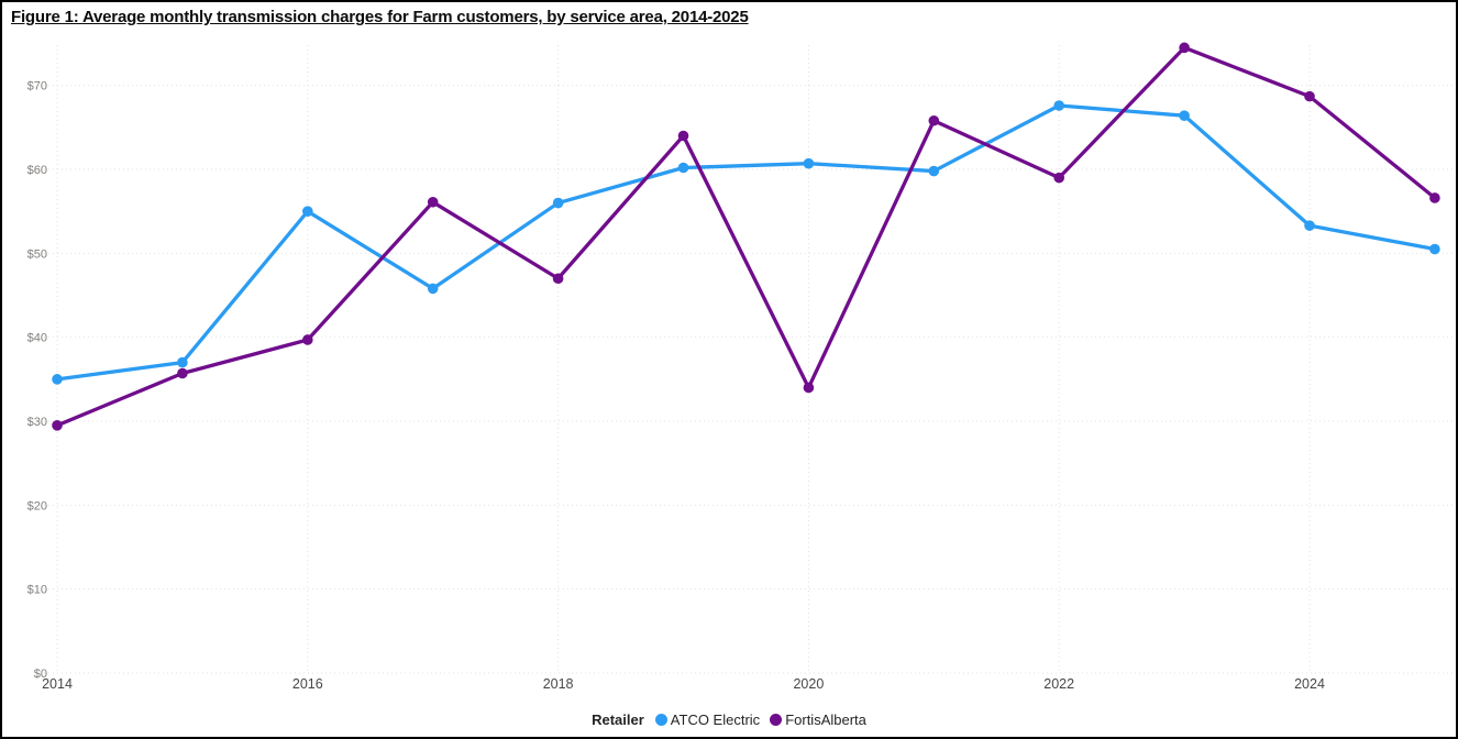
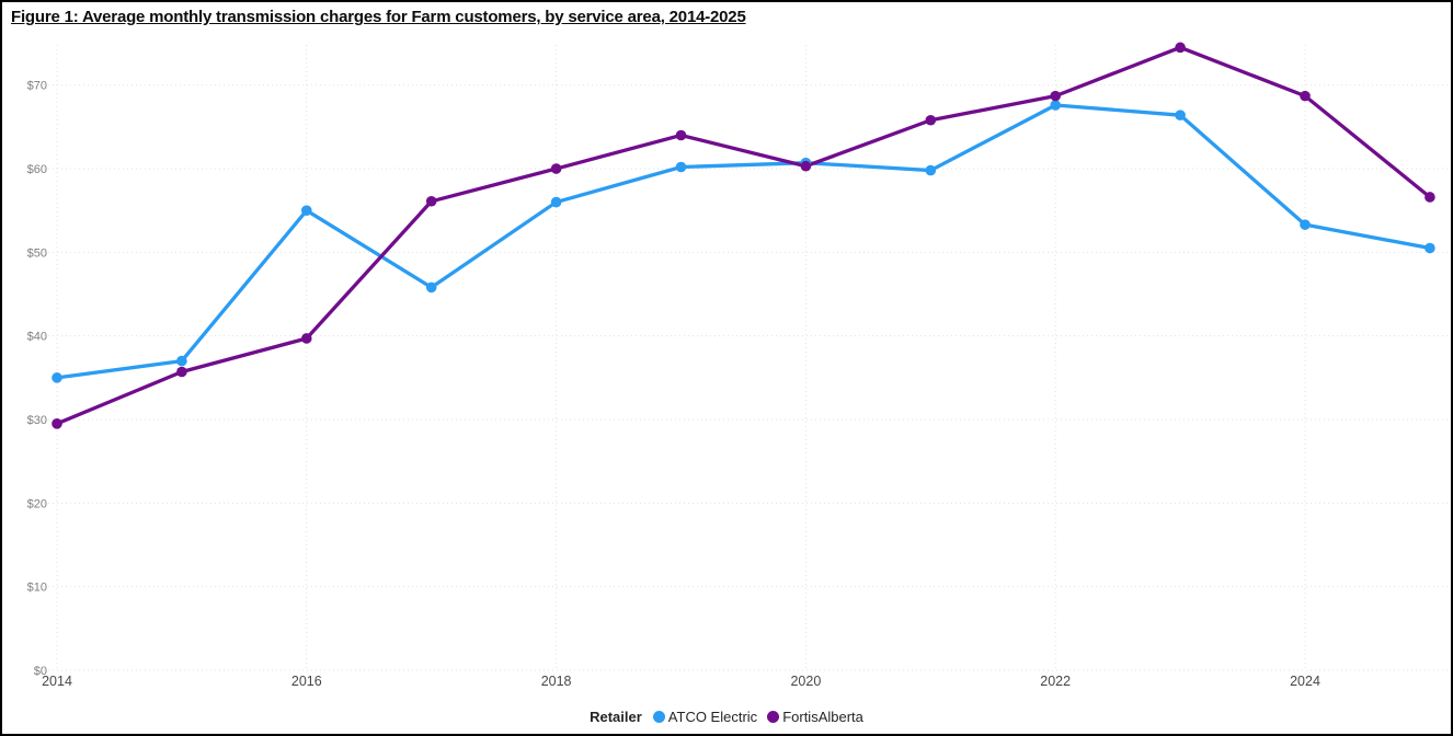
FortisAlberta/2018: $47 -> $60
FortisAlberta/2020: $34 -> $60
FortisAlberta/2022: $59 -> $69
